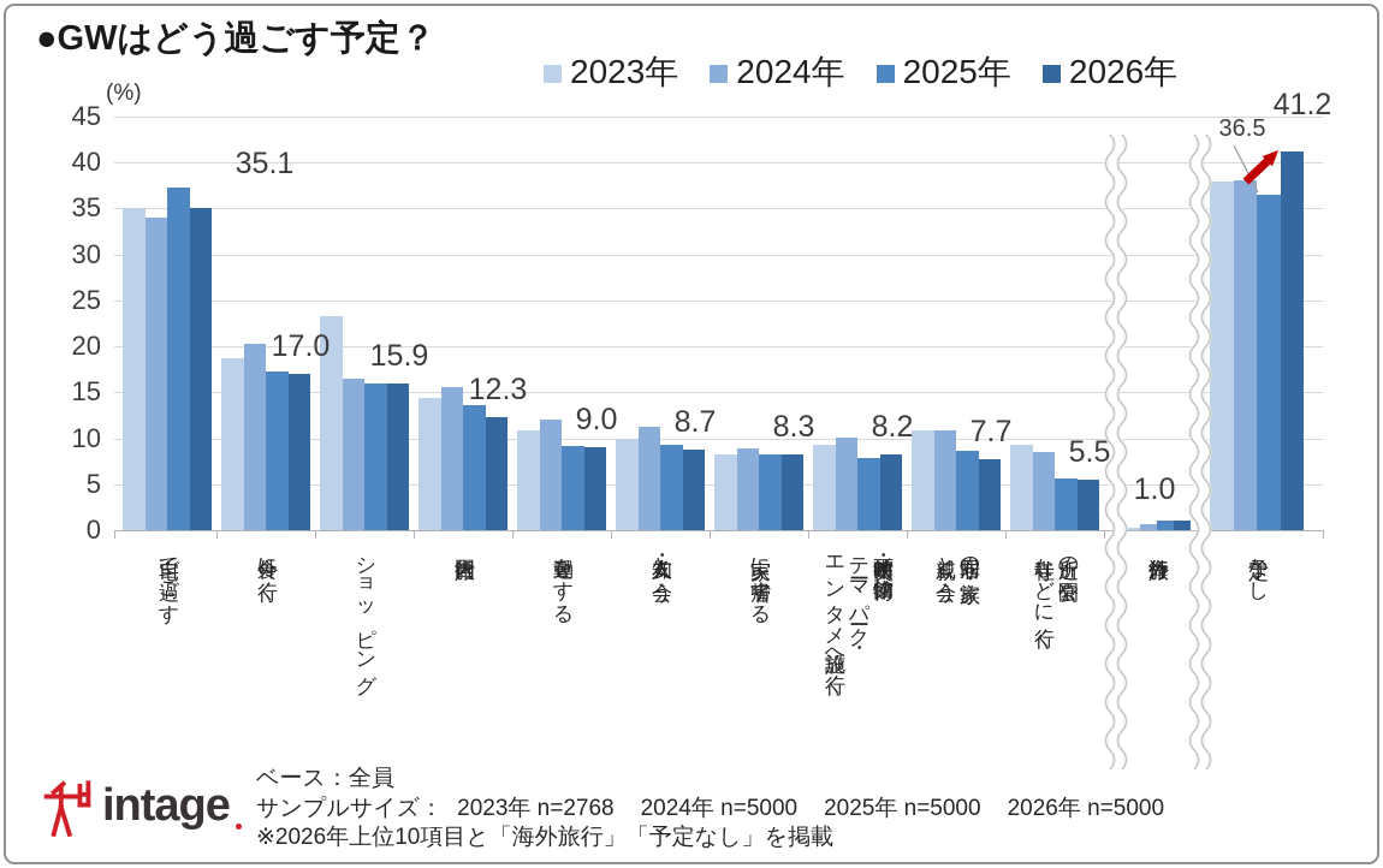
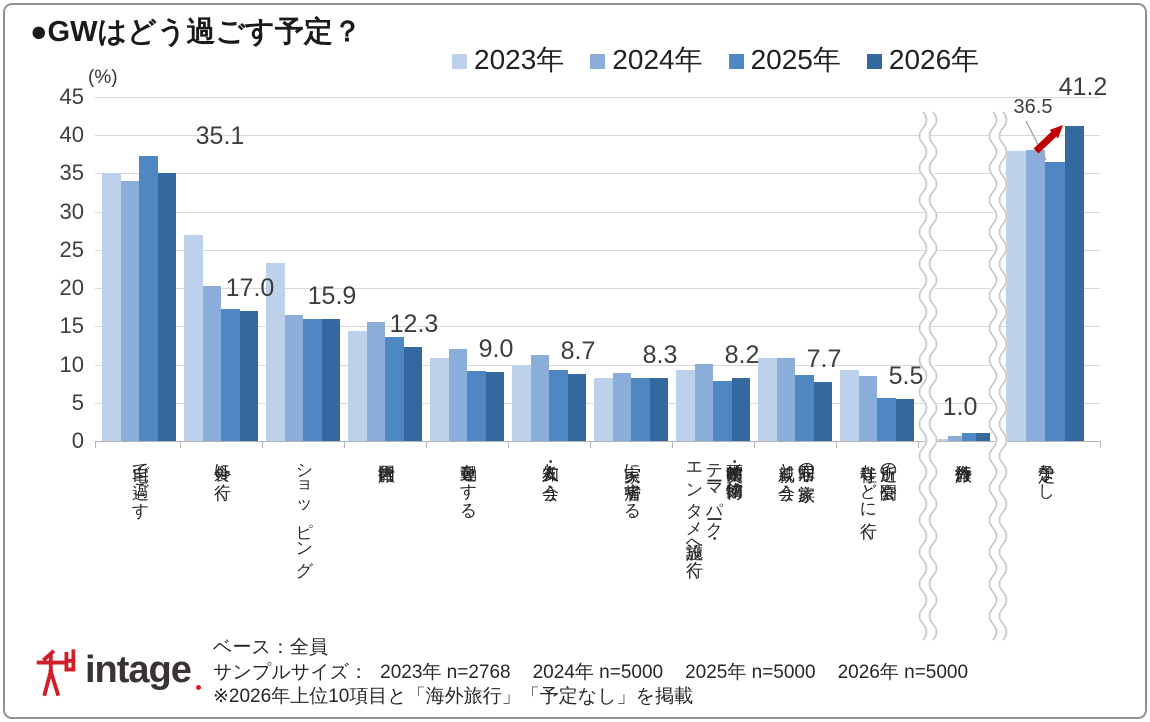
2023年/外食に行く: 19 -> 27
